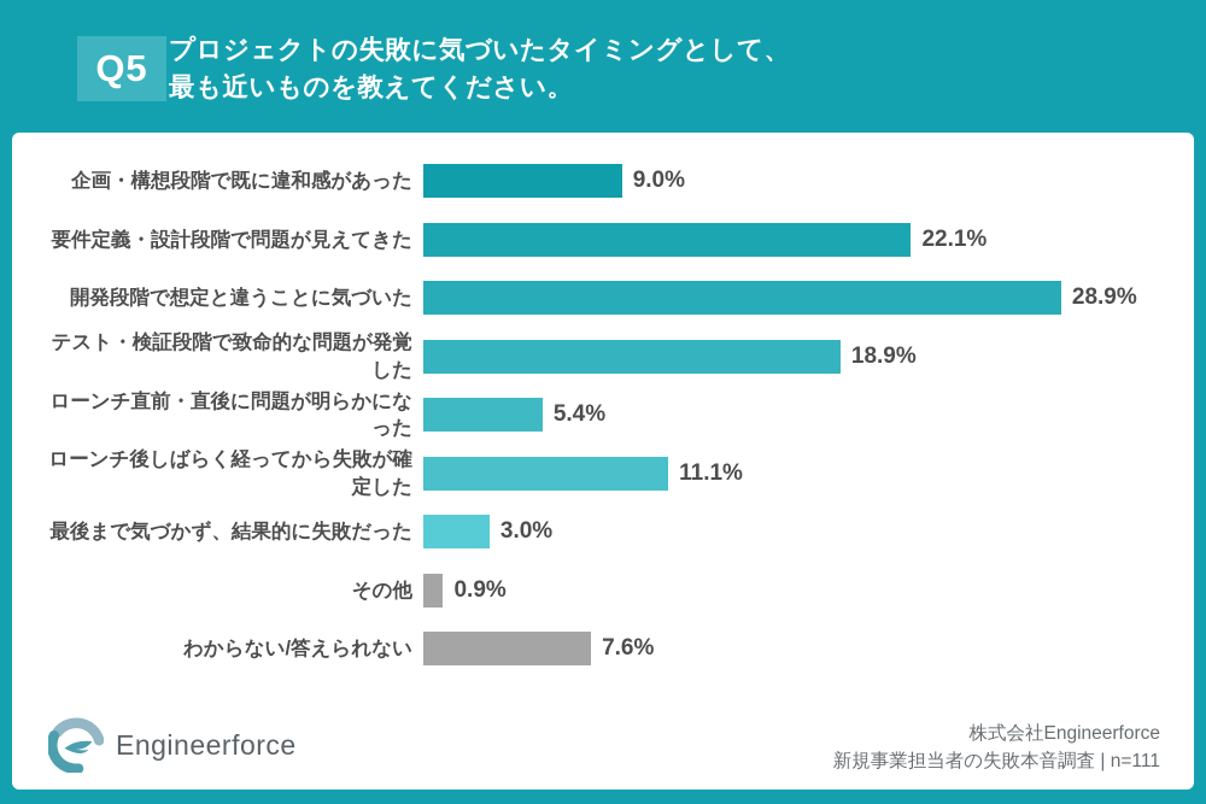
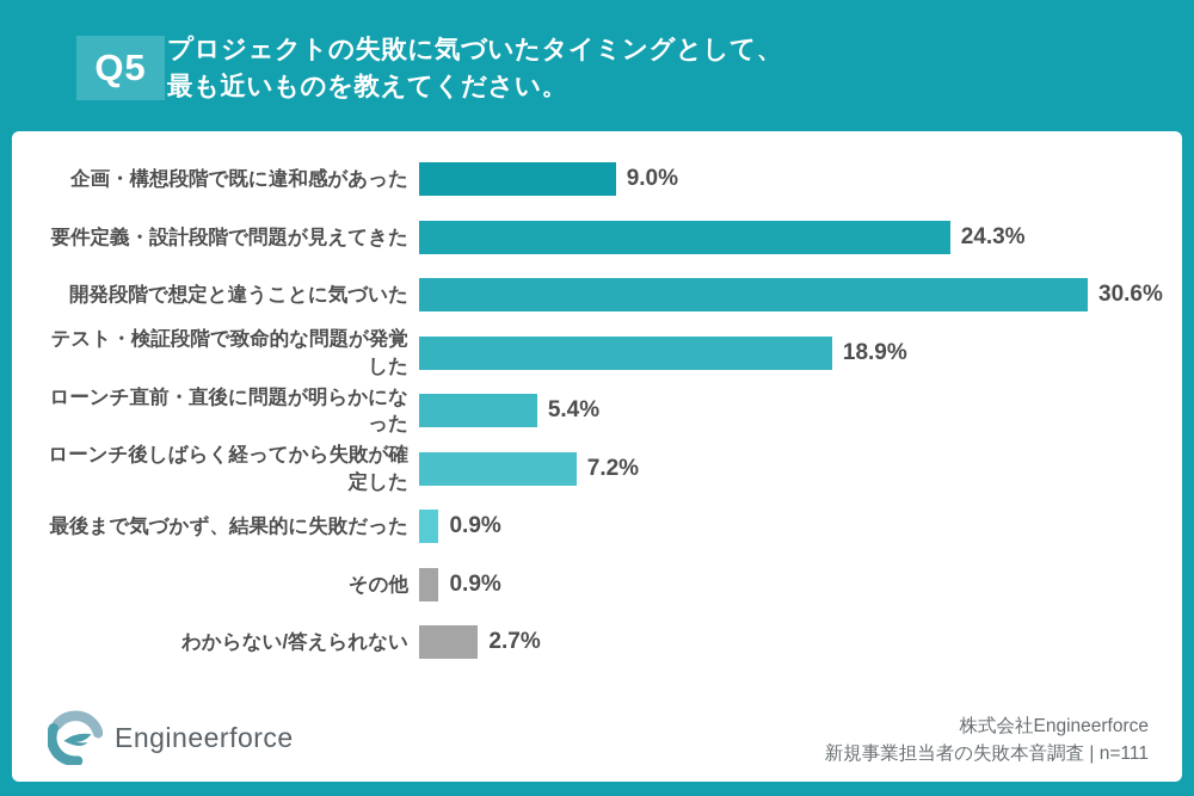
要件定義・設計段階で問題が見えてきた: 22.1% -> 24.3%
開発段階で想定と違うことに気づいた: 28.9% -> 30.6%
ローンチ後しばらく経ってから失敗が確定した: 11.1% -> 7.2%
最後まで気づかず、結果的に失敗だった: 3.0% -> 0.9%
わからない/答えられない: 7.6% -> 2.7%
